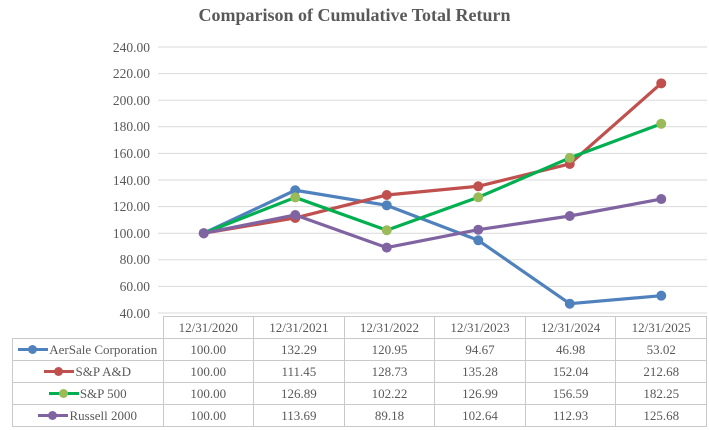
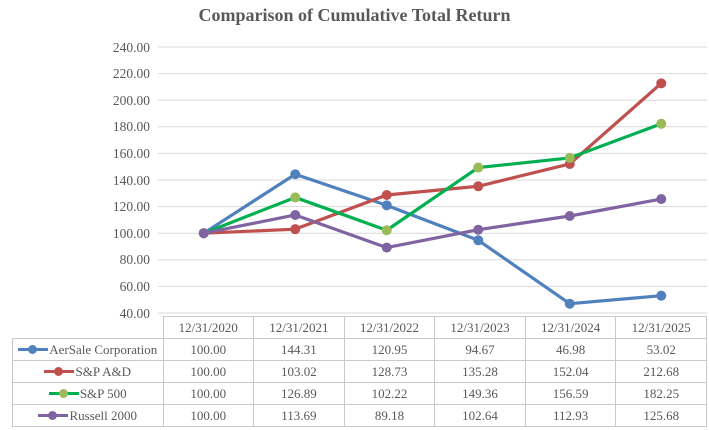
AerSale Corporation/12/31/2021: 132.29 -> 144.31
S&P A&D/12/31/2021: 111.45 -> 103.02
S&P 500/12/31/2023: 126.99 -> 149.36
